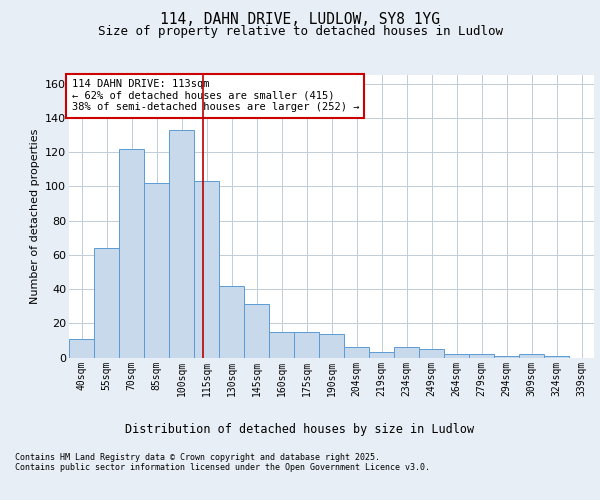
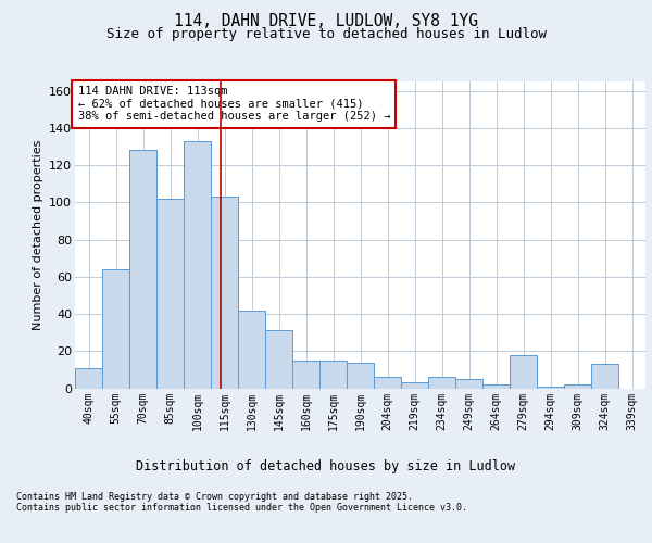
70sqm: 122 -> 128
279sqm: 2 -> 18
324sqm: 1 -> 13
